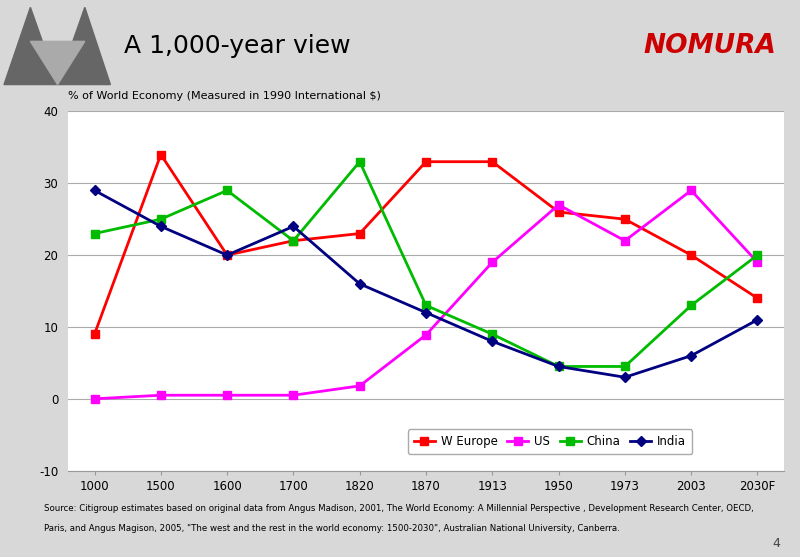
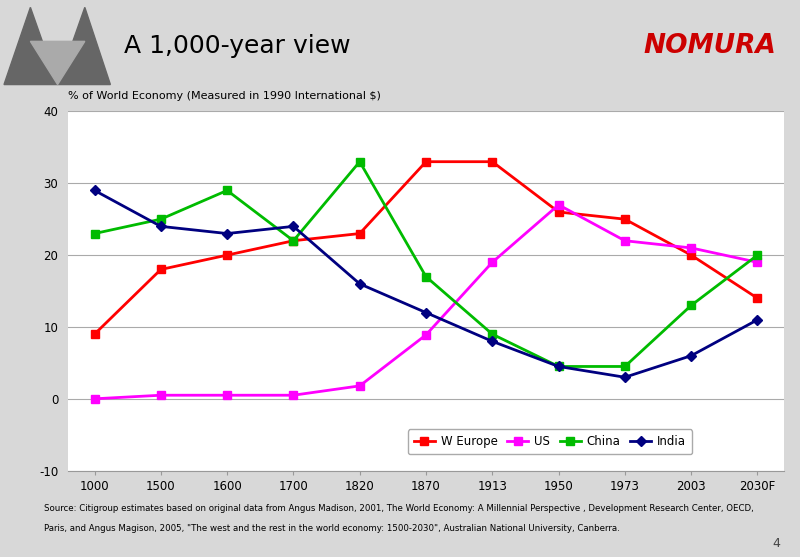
W Europe/1500: 34 -> 18
India/1600: 20.0 -> 23.0
China/1870: 13.0 -> 17.0
US/2003: 29.0 -> 21.0
